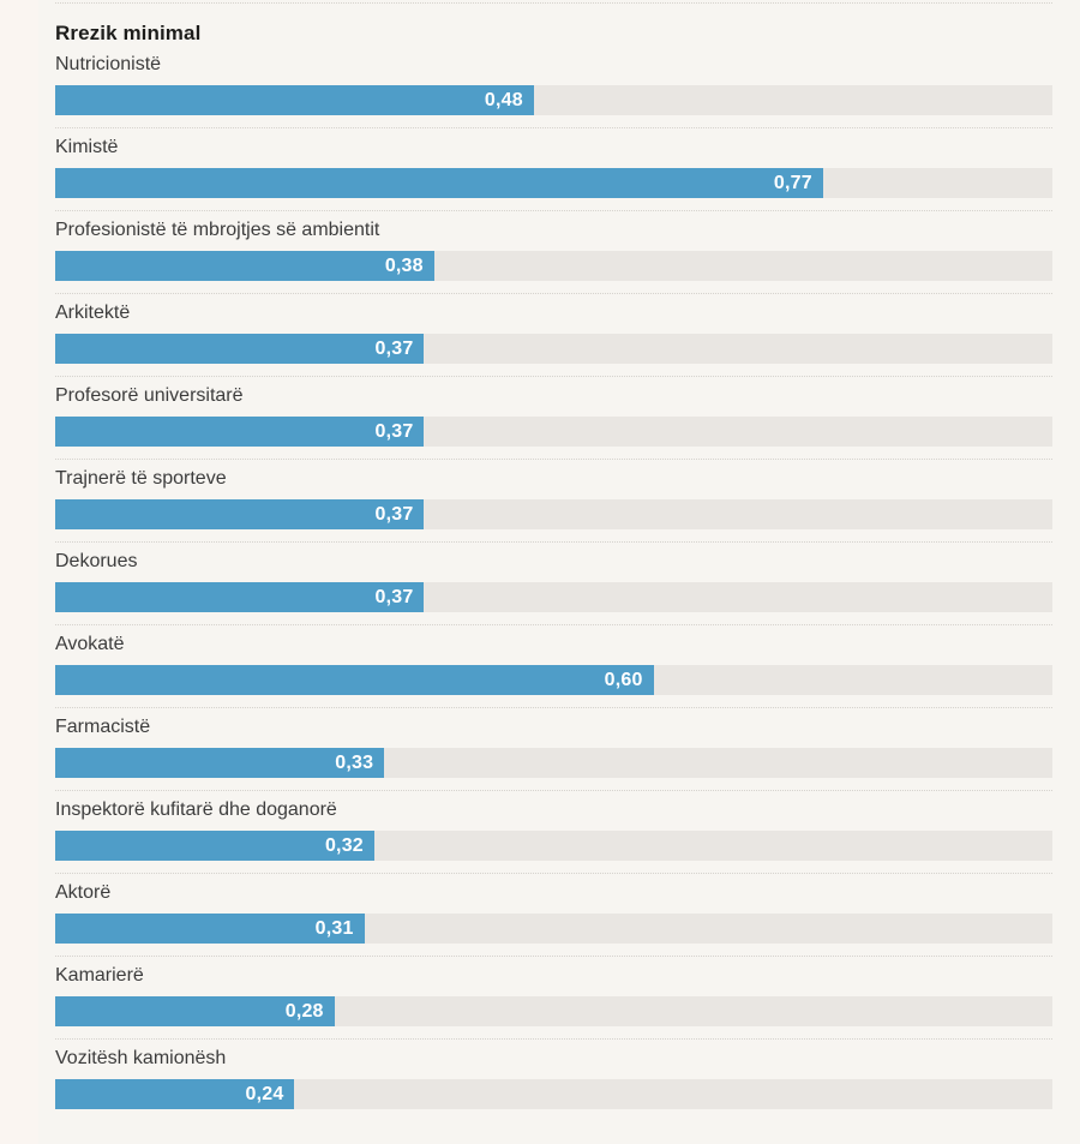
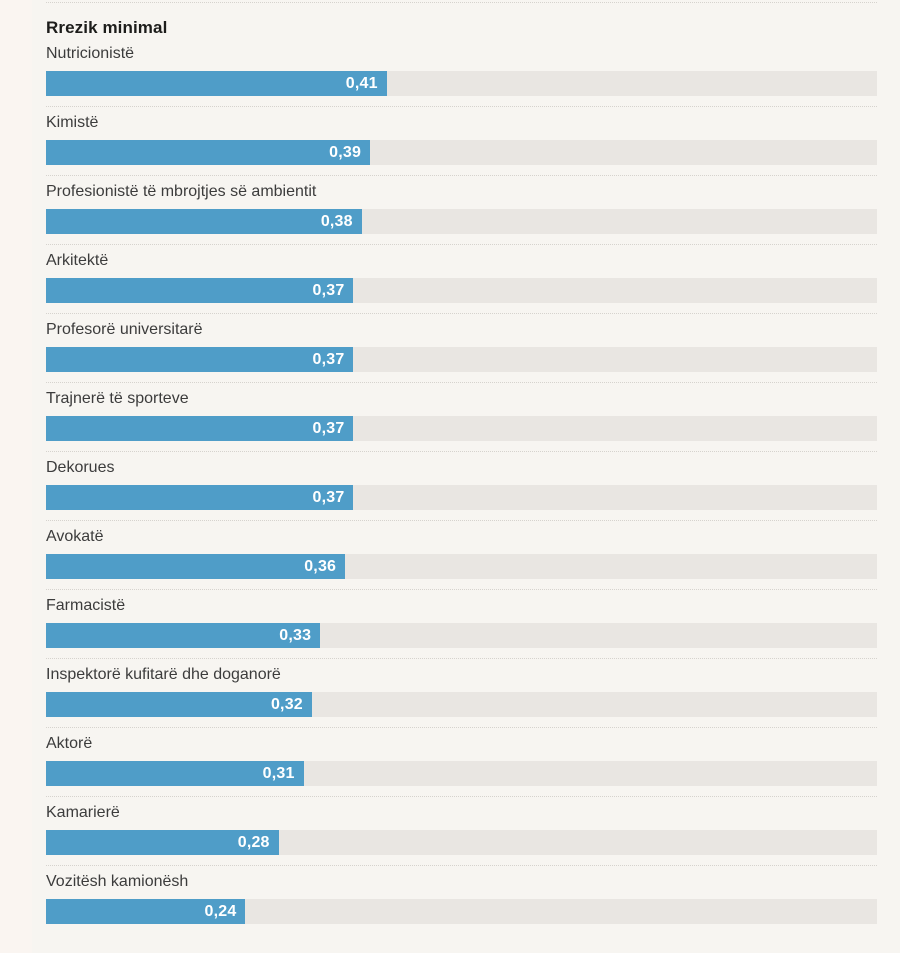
Nutricionistë: 0,48 -> 0,41
Kimistë: 0,77 -> 0,39
Avokatë: 0,60 -> 0,36
